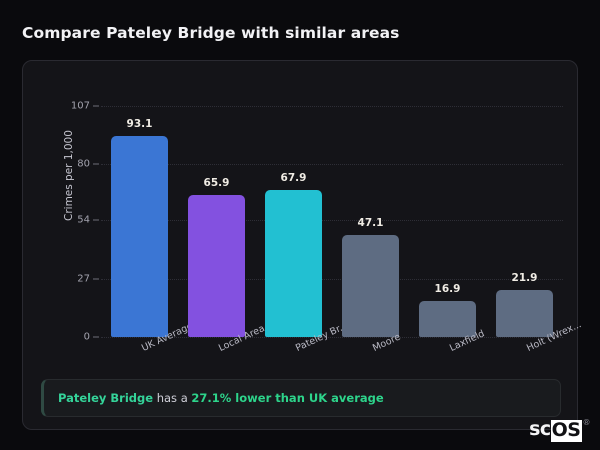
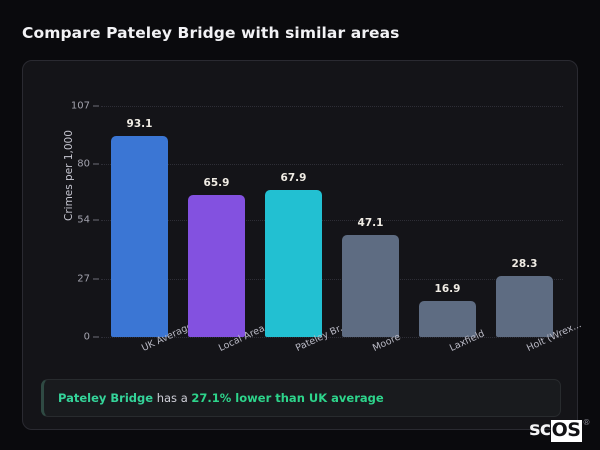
Holt (Wrex...: 21.9 -> 28.3
